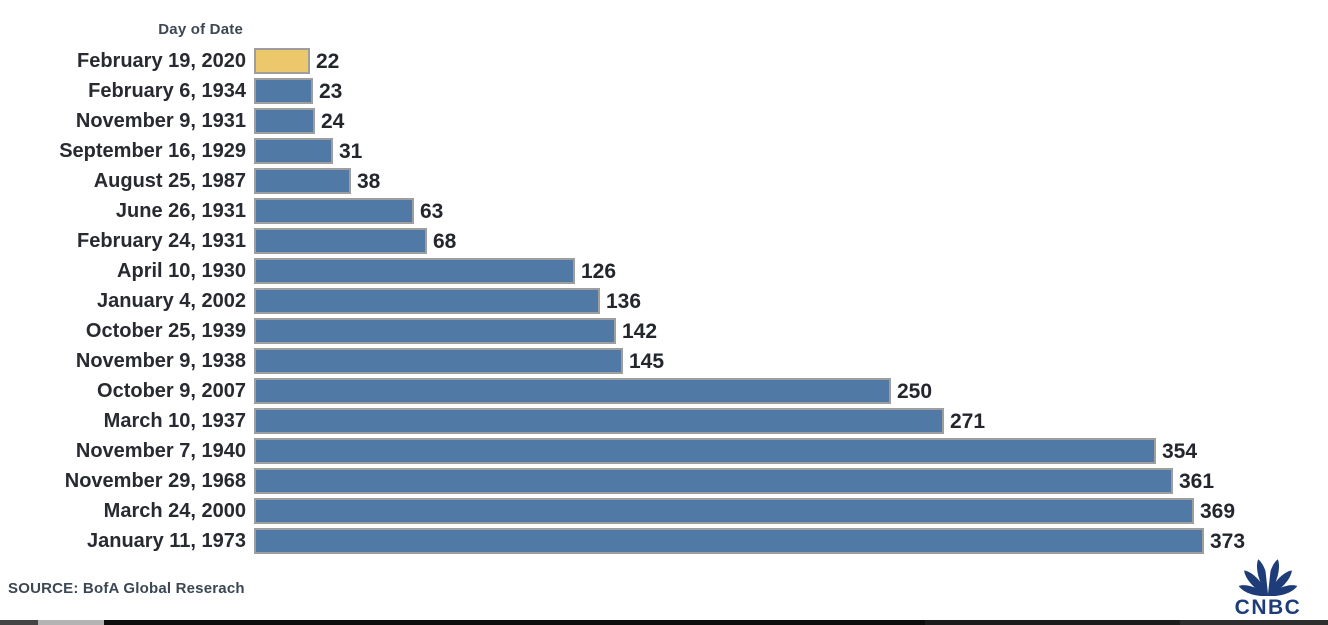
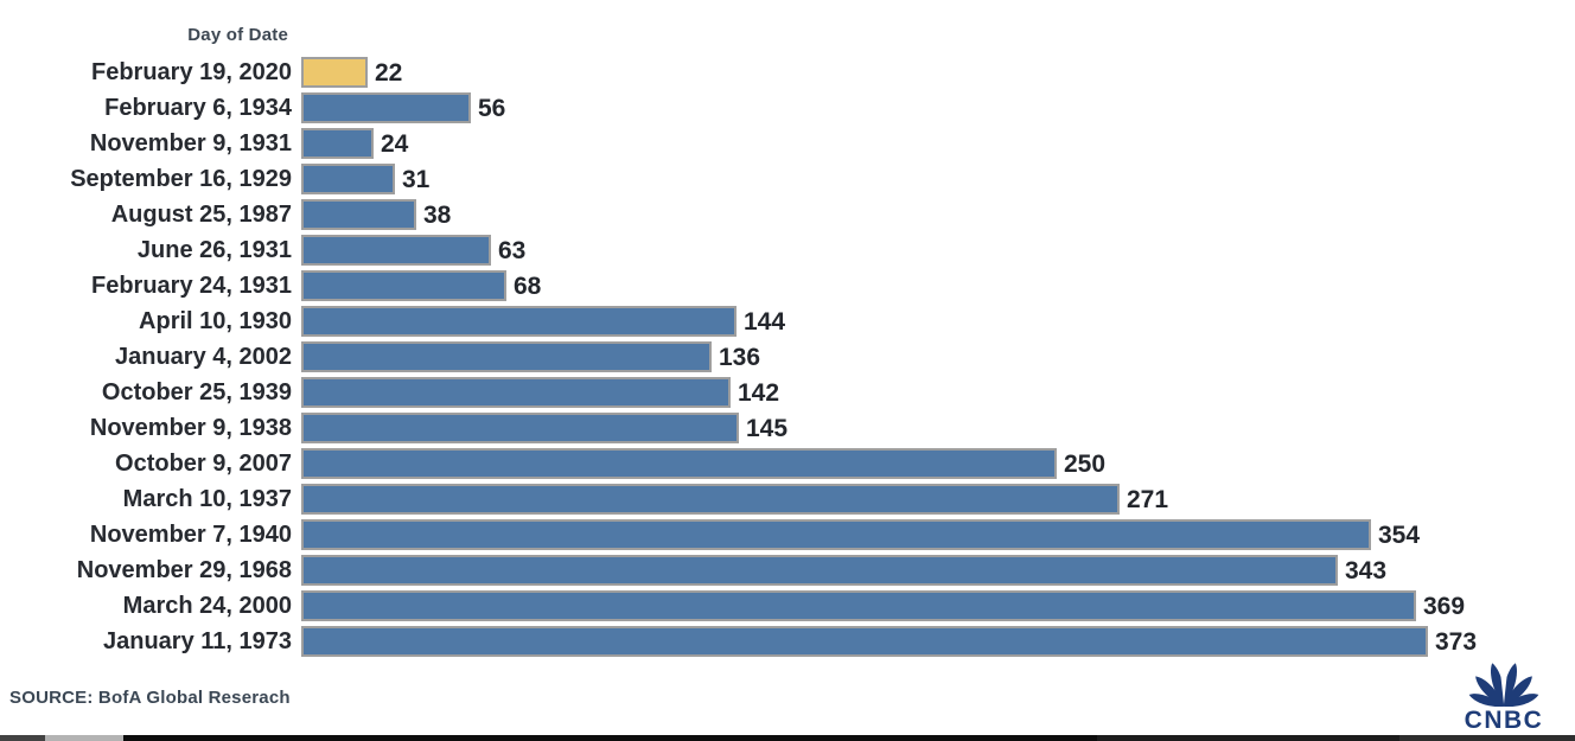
February 6, 1934: 23 -> 56
April 10, 1930: 126 -> 144
November 29, 1968: 361 -> 343
